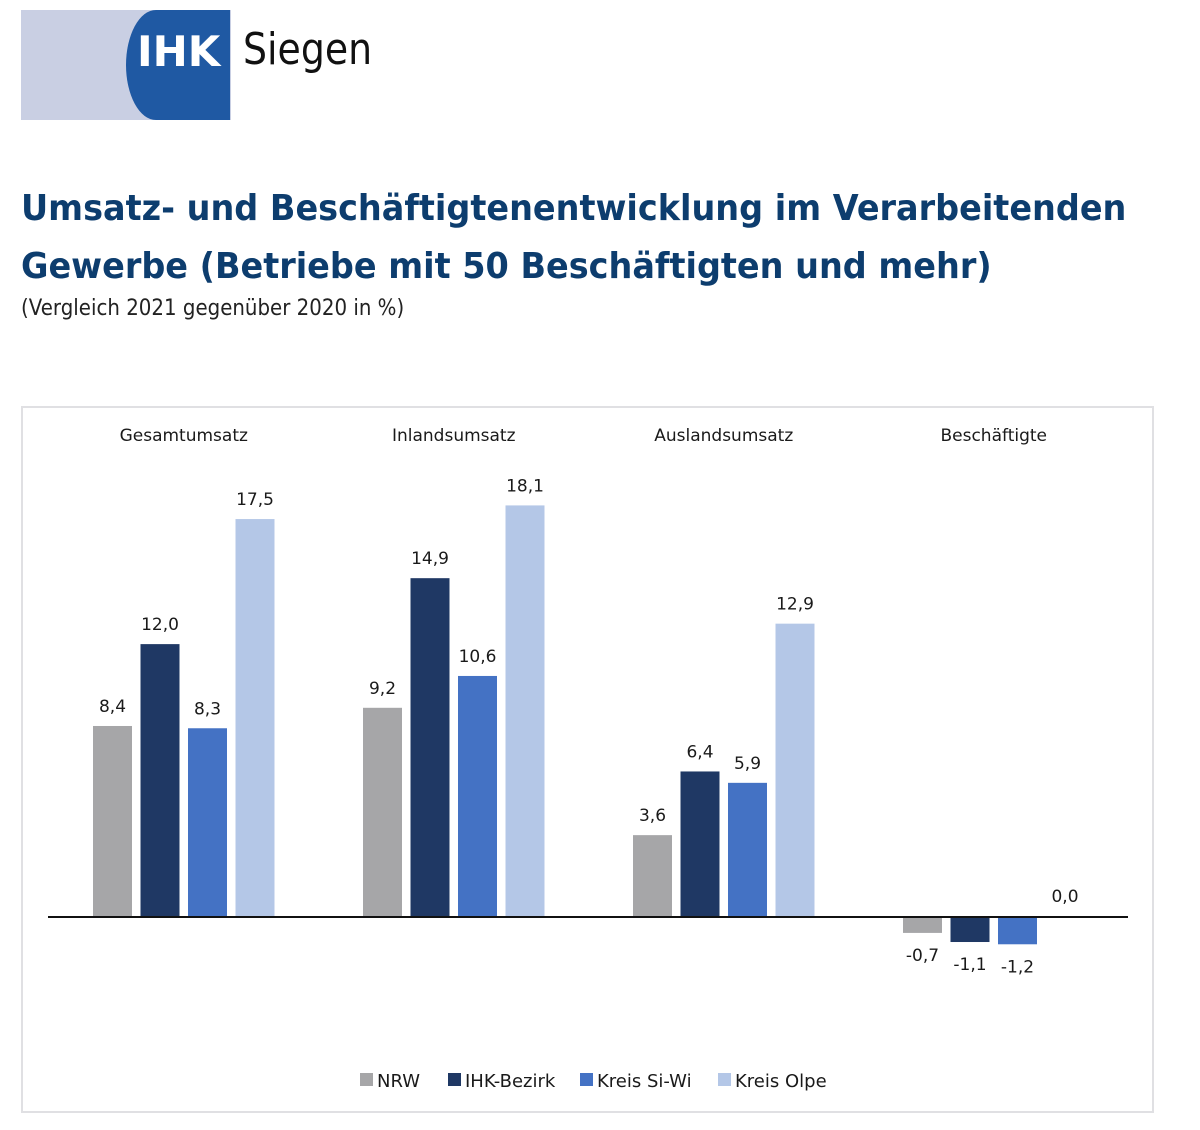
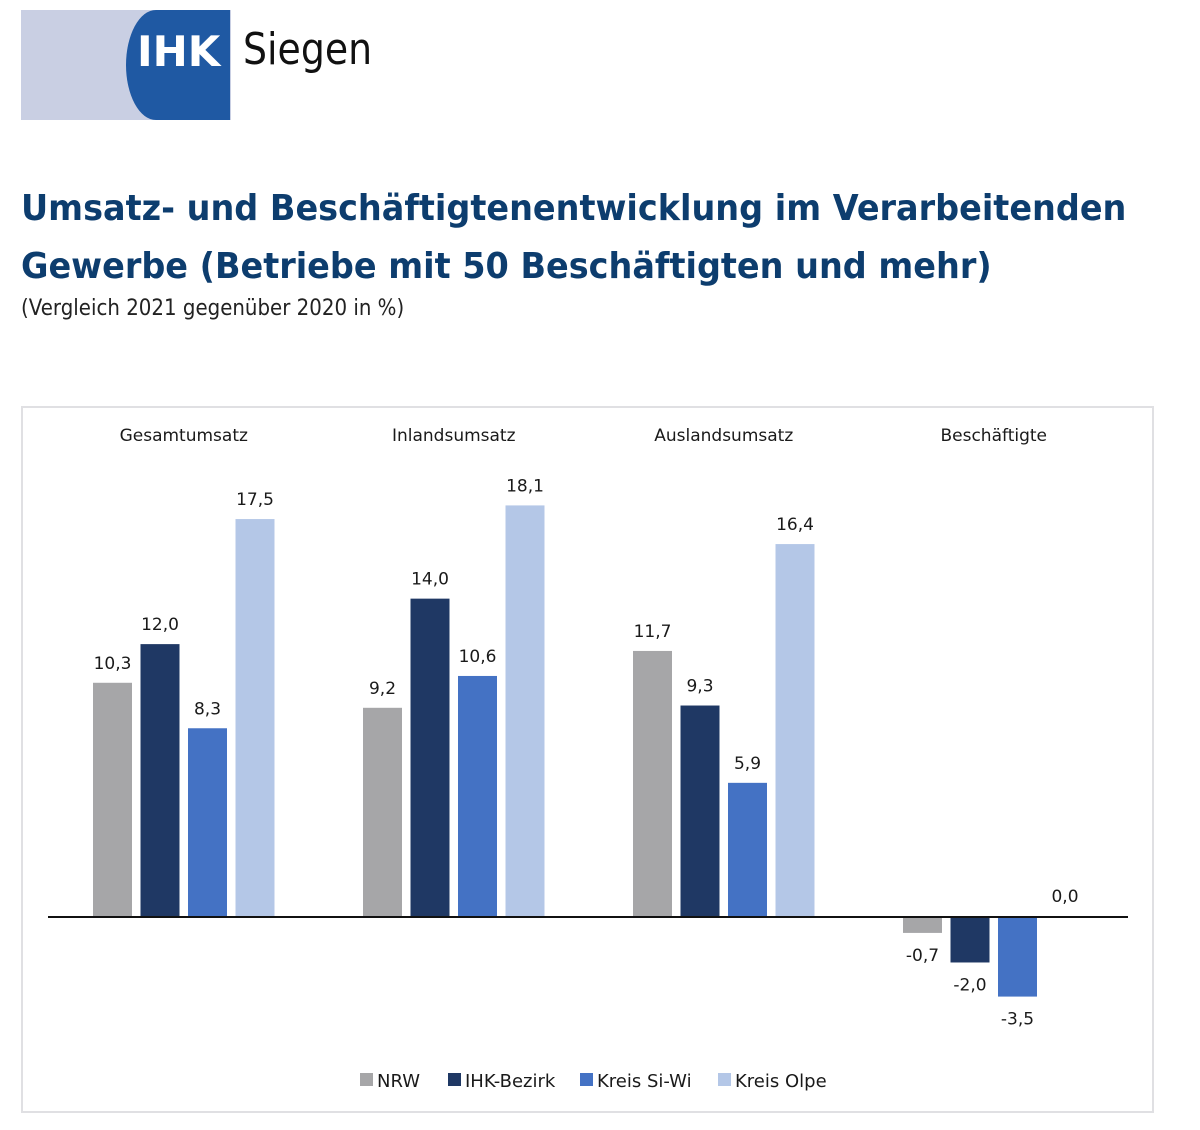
NRW/Gesamtumsatz: 8,4 -> 10,3
IHK-Bezirk/Inlandsumsatz: 14,9 -> 14,0
NRW/Auslandsumsatz: 3,6 -> 11,7
IHK-Bezirk/Auslandsumsatz: 6,4 -> 9,3
Kreis Olpe/Auslandsumsatz: 12,9 -> 16,4
IHK-Bezirk/Beschäftigte: -1,1 -> -2,0
Kreis Si-Wi/Beschäftigte: -1,2 -> -3,5
